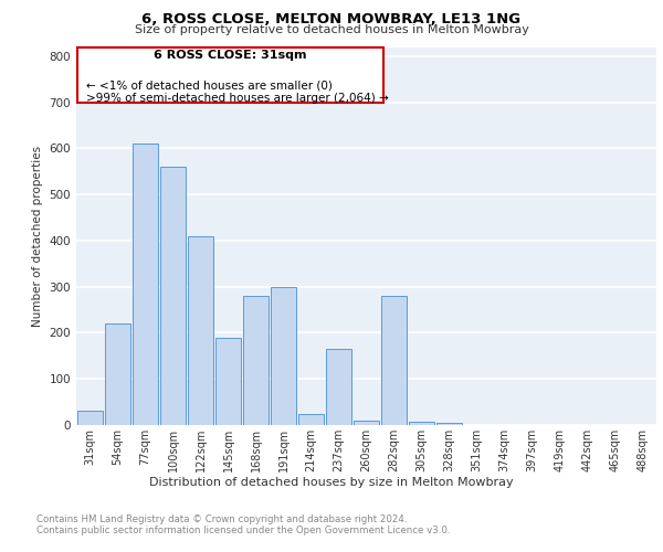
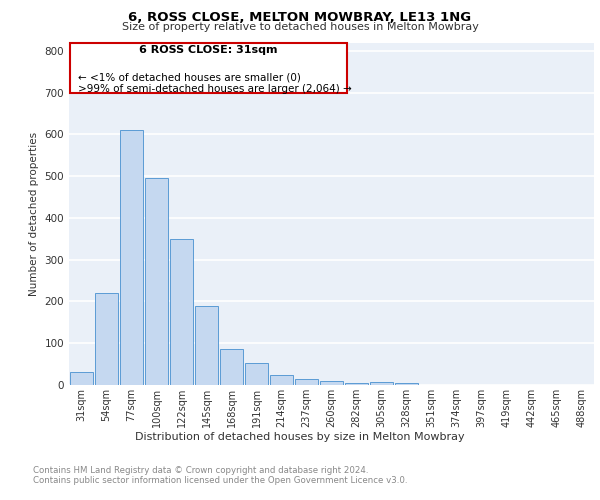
100sqm: 560 -> 495
122sqm: 410 -> 350
168sqm: 280 -> 85
191sqm: 300 -> 52
237sqm: 165 -> 15
282sqm: 280 -> 5
